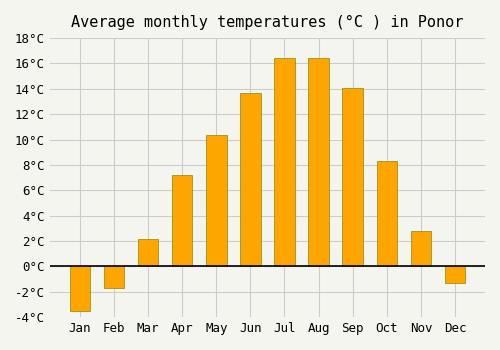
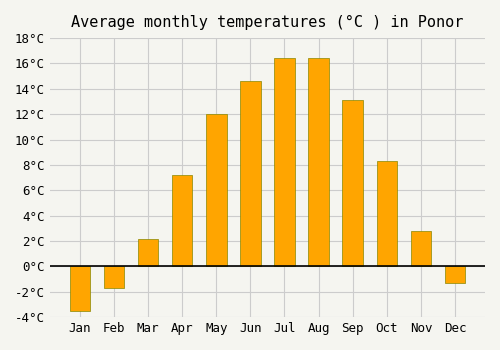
May: 10.4°C -> 12.0°C
Jun: 13.7°C -> 14.6°C
Sep: 14.1°C -> 13.1°C
